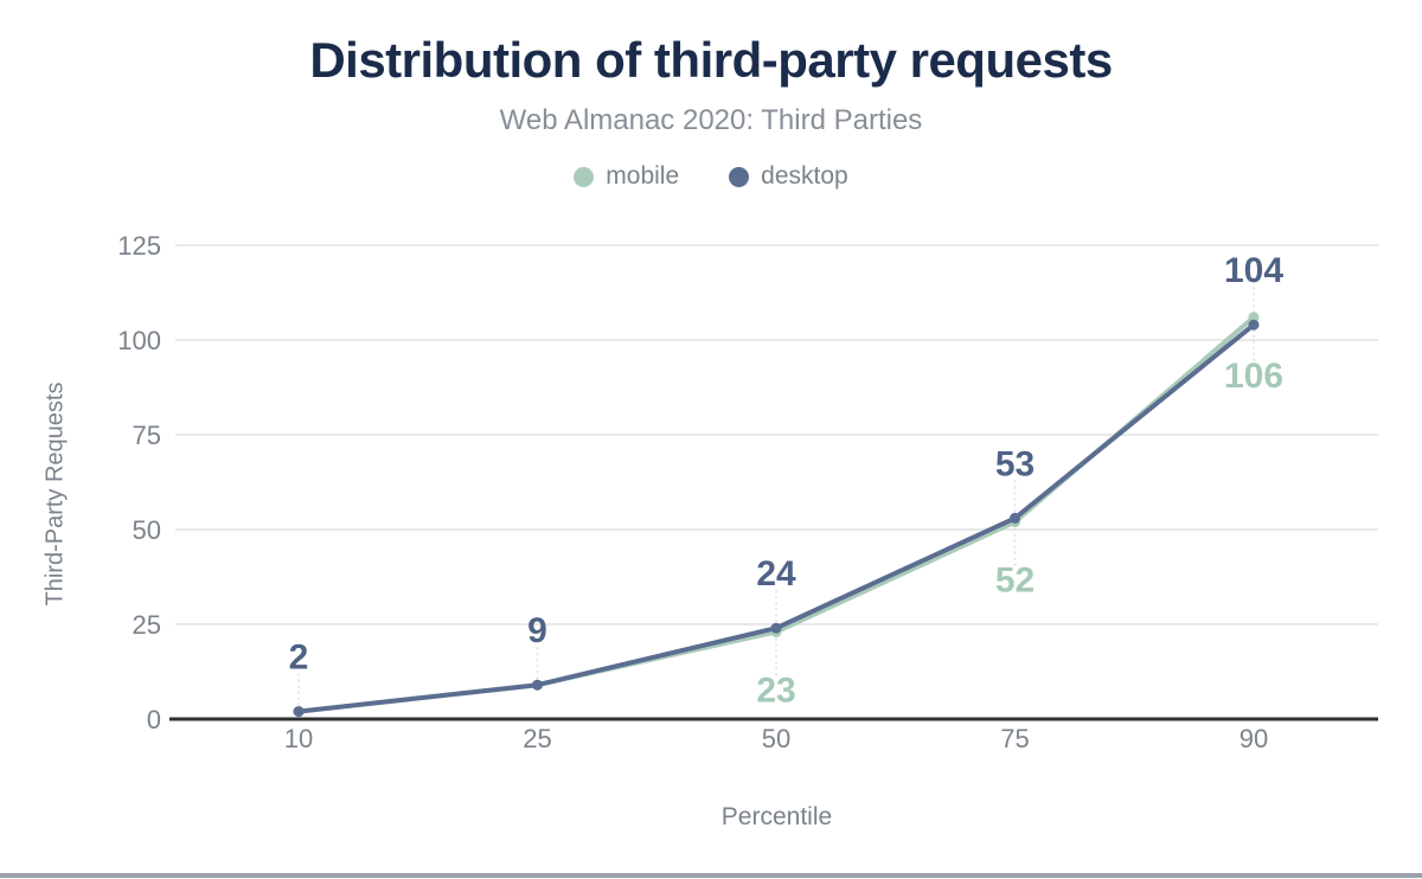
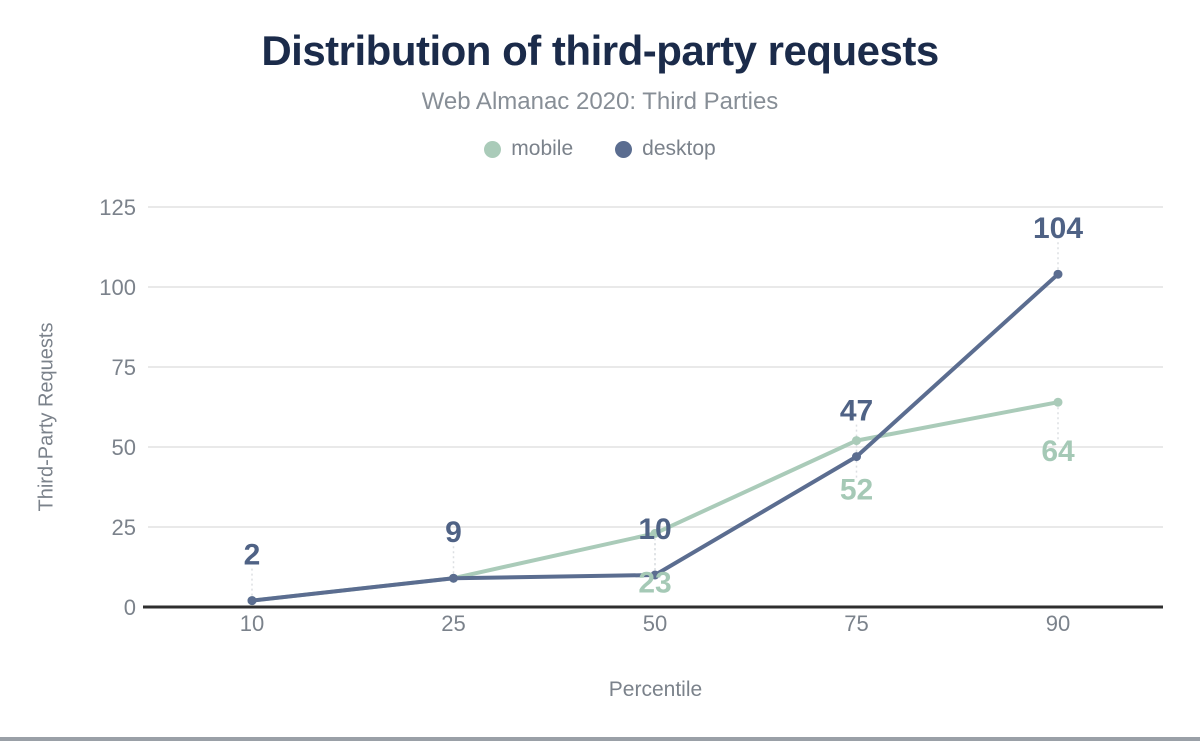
desktop/50: 24 -> 10
desktop/75: 53 -> 47
mobile/90: 106 -> 64
